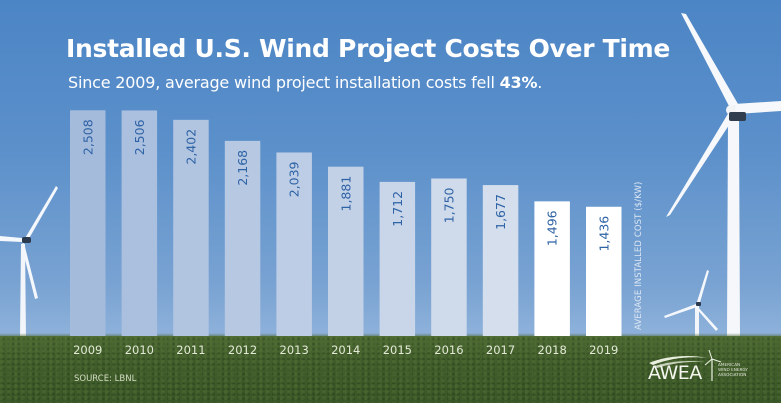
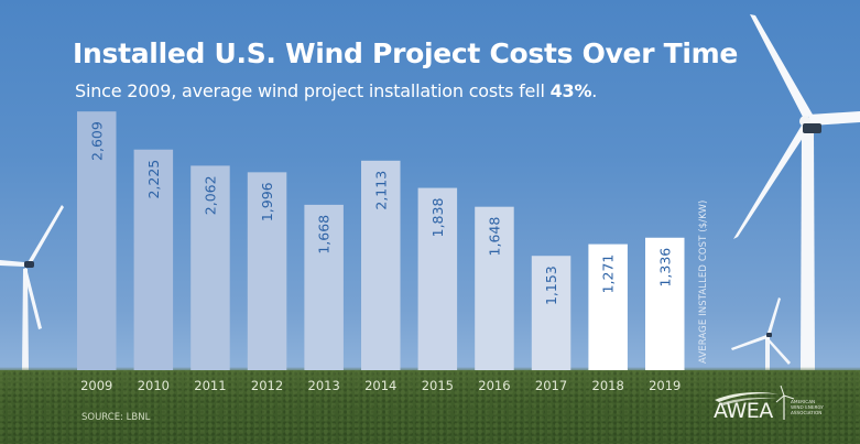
2009: 2,508 -> 2,609
2010: 2,506 -> 2,225
2011: 2,402 -> 2,062
2012: 2,168 -> 1,996
2013: 2,039 -> 1,668
2014: 1,881 -> 2,113
2015: 1,712 -> 1,838
2016: 1,750 -> 1,648
2017: 1,677 -> 1,153
2018: 1,496 -> 1,271
2019: 1,436 -> 1,336
